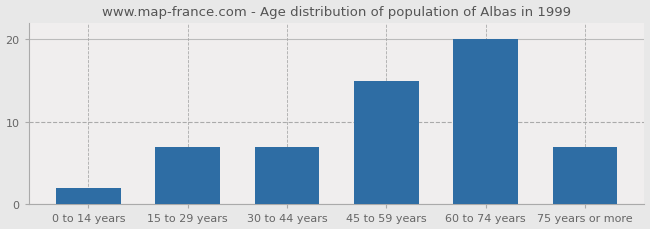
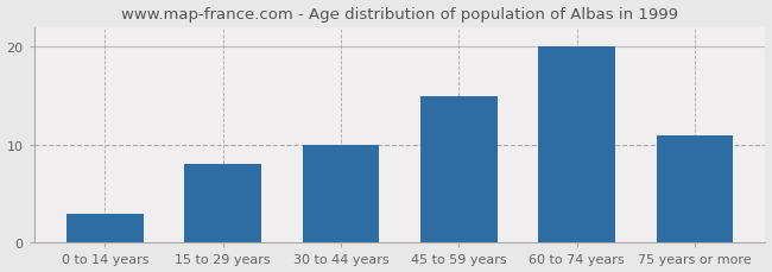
0 to 14 years: 2 -> 3
15 to 29 years: 7 -> 8
30 to 44 years: 7 -> 10
75 years or more: 7 -> 11
